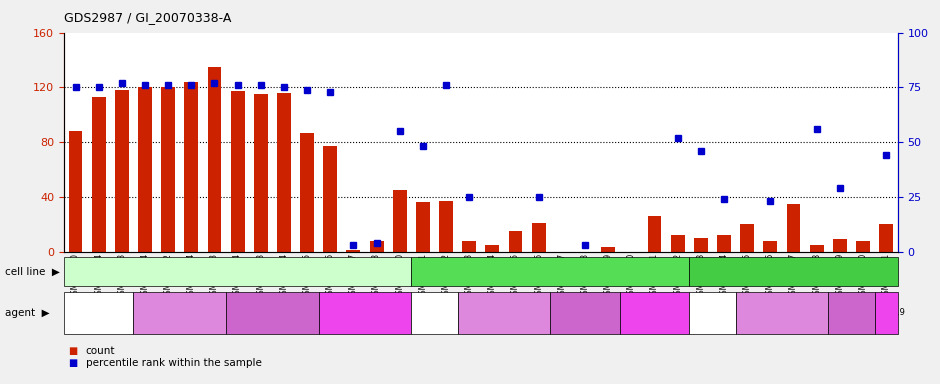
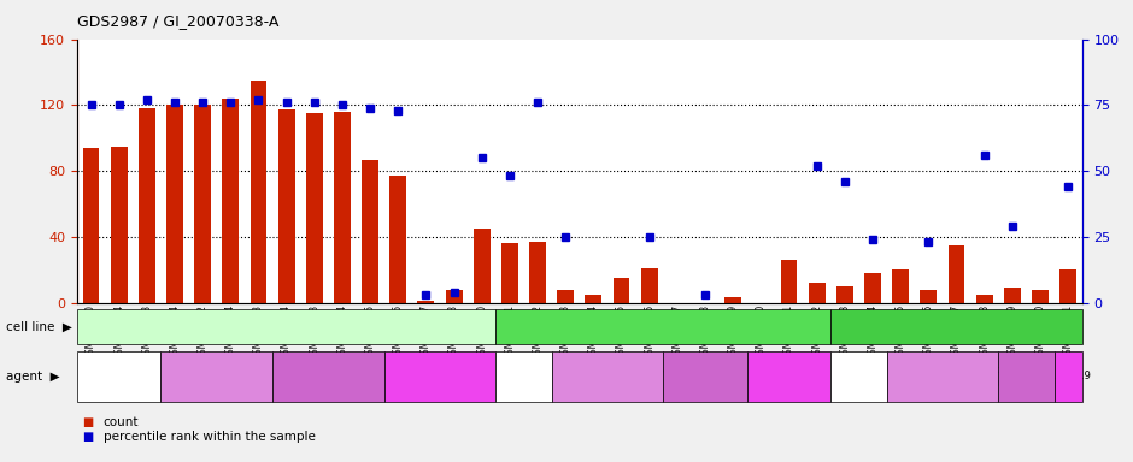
GSM214810: 88 -> 94
GSM215244: 113 -> 95
GSM215334: 12 -> 18
